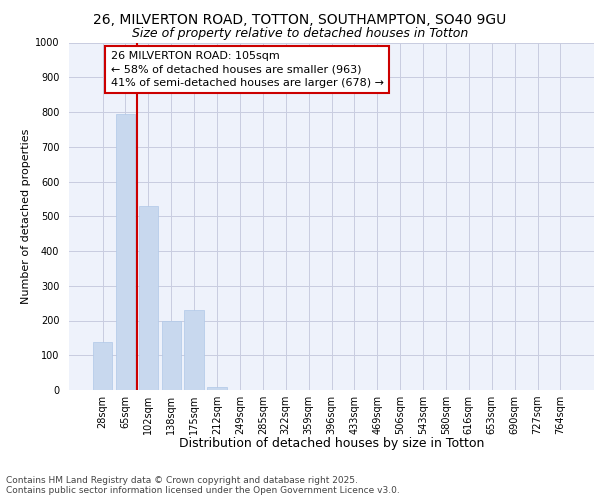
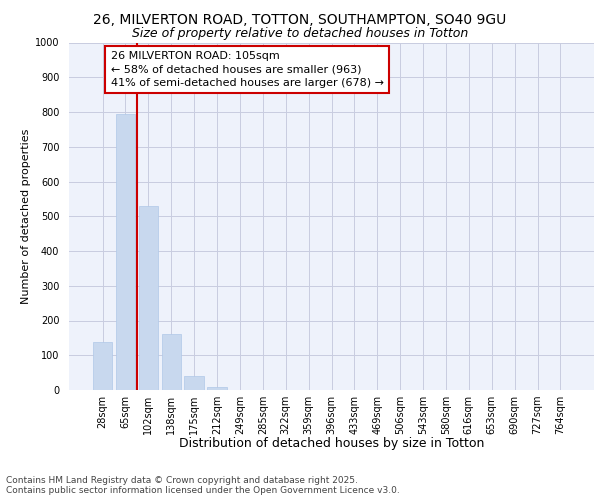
138sqm: 200 -> 162
175sqm: 230 -> 40
